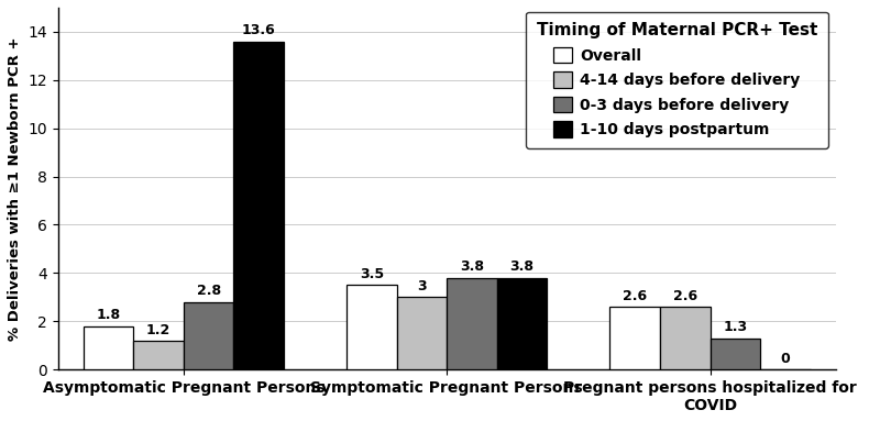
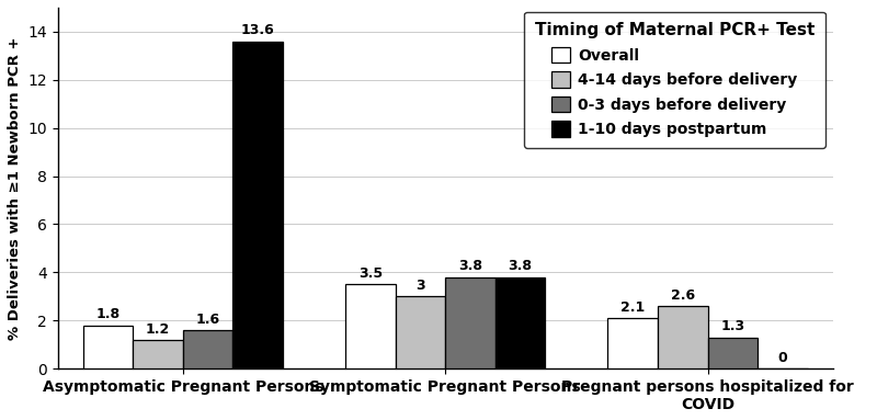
0-3 days before delivery/Asymptomatic Pregnant Persons: 2.8 -> 1.6
Overall/Pregnant persons hospitalized for COVID: 2.6 -> 2.1
